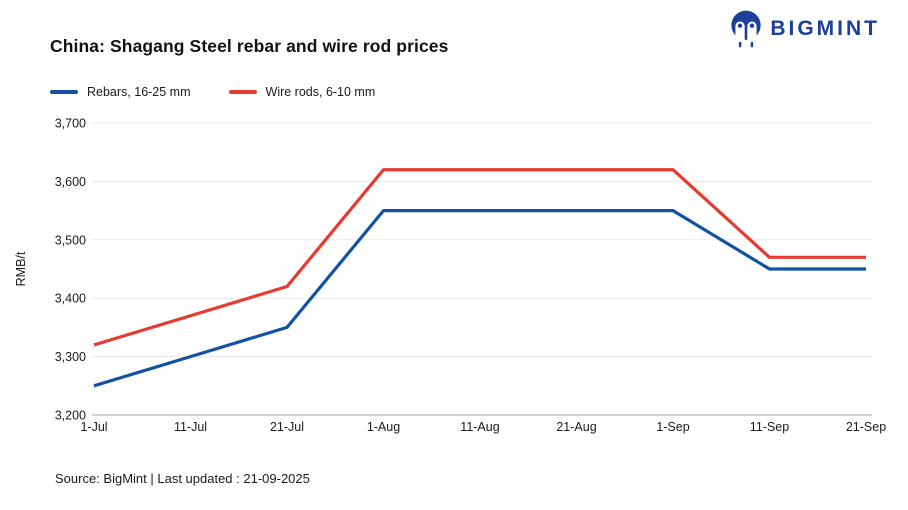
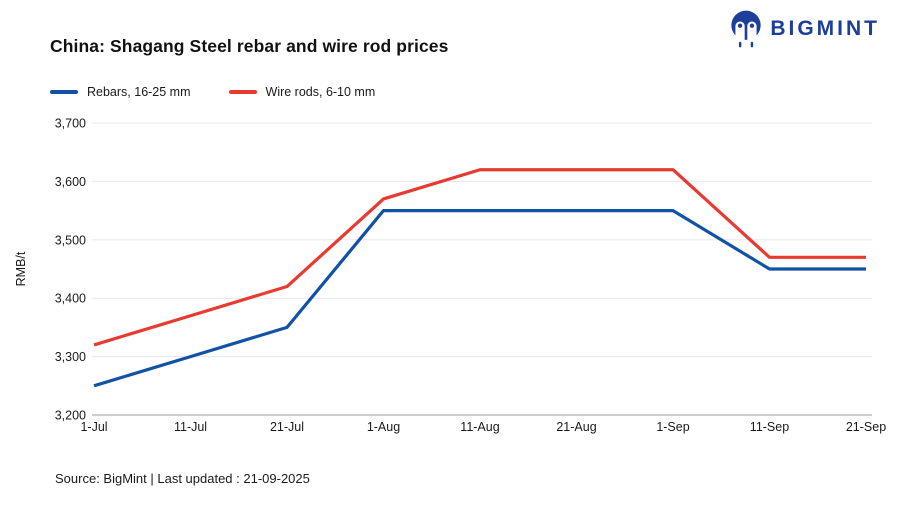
Wire rods, 6-10 mm/1-Aug: 3620 -> 3570
